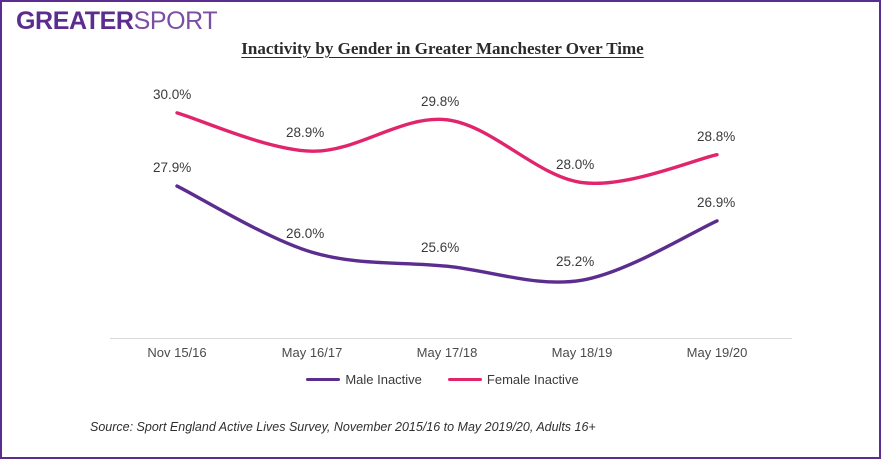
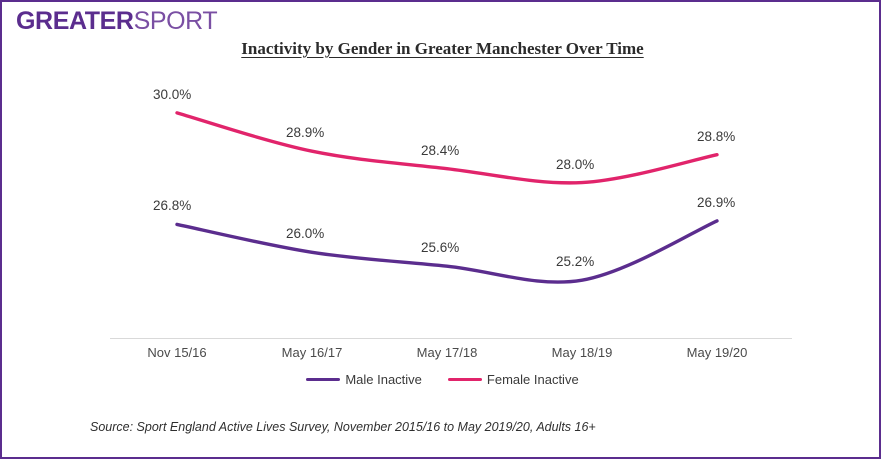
Male Inactive/Nov 15/16: 27.9% -> 26.8%
Female Inactive/May 17/18: 29.8% -> 28.4%
